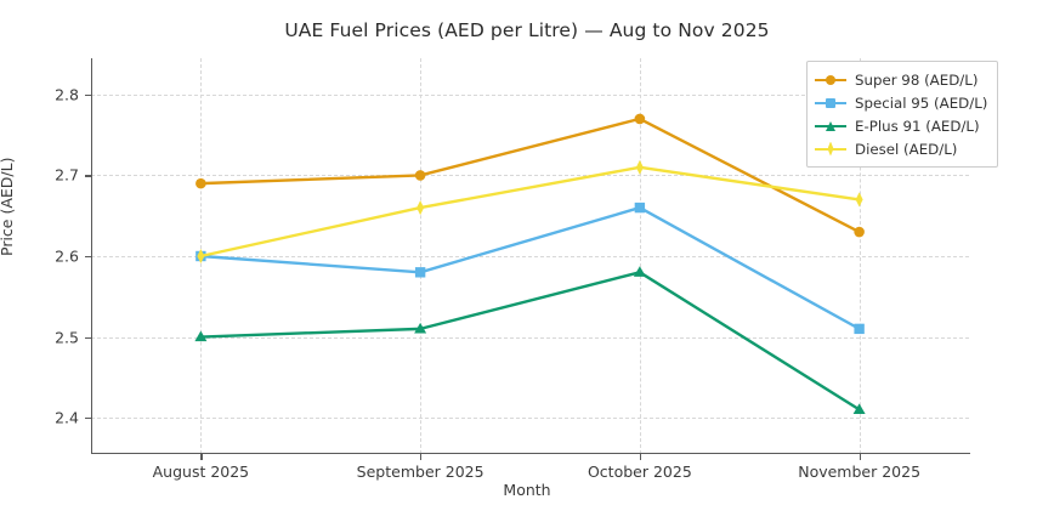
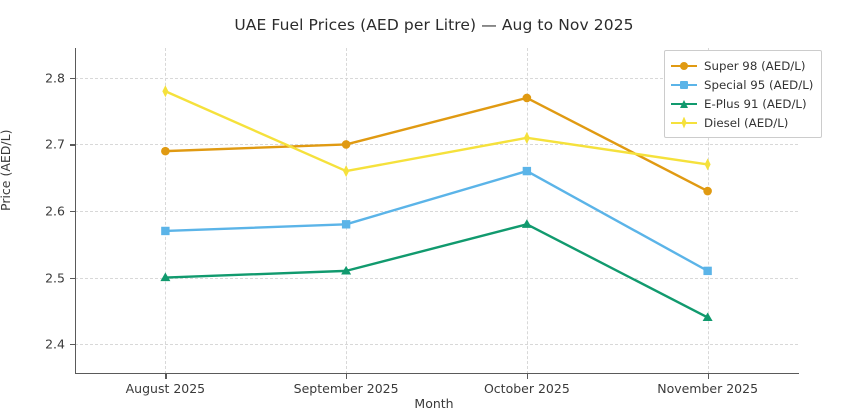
Special 95 (AED/L)/August 2025: 2.60 -> 2.57
Diesel (AED/L)/August 2025: 2.60 -> 2.78
E-Plus 91 (AED/L)/November 2025: 2.41 -> 2.44
